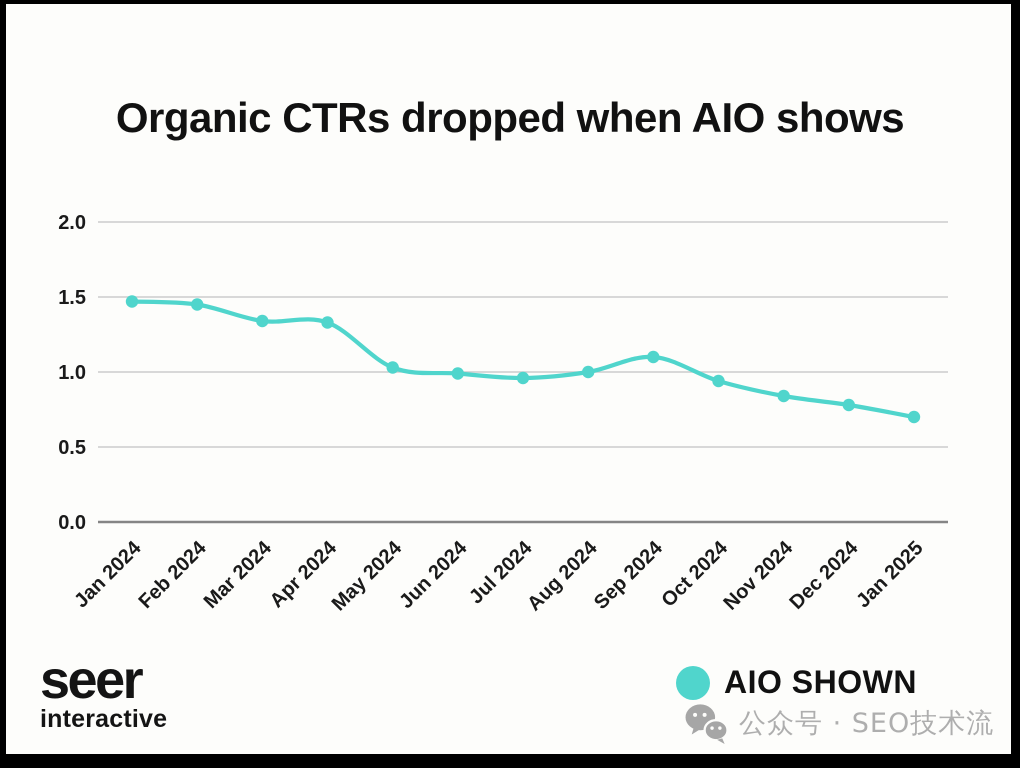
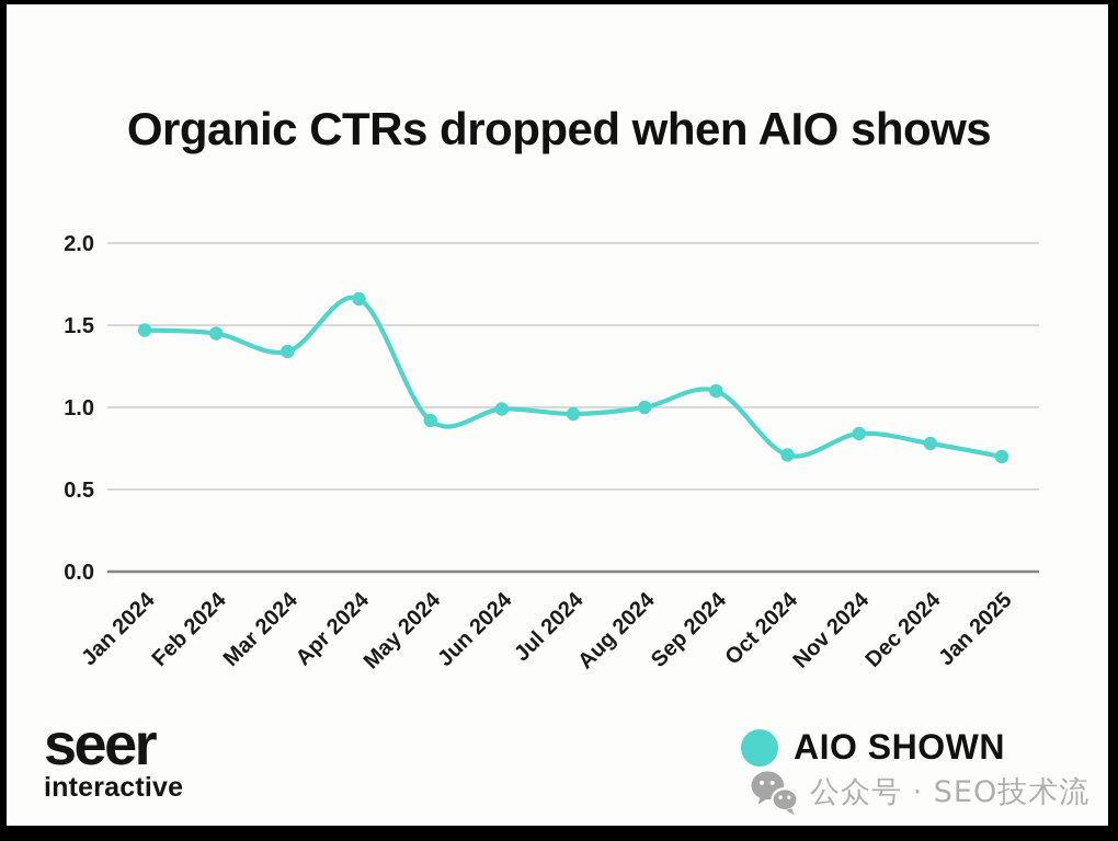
Apr 2024: 1.33 -> 1.66
May 2024: 1.03 -> 0.92
Oct 2024: 0.94 -> 0.71
